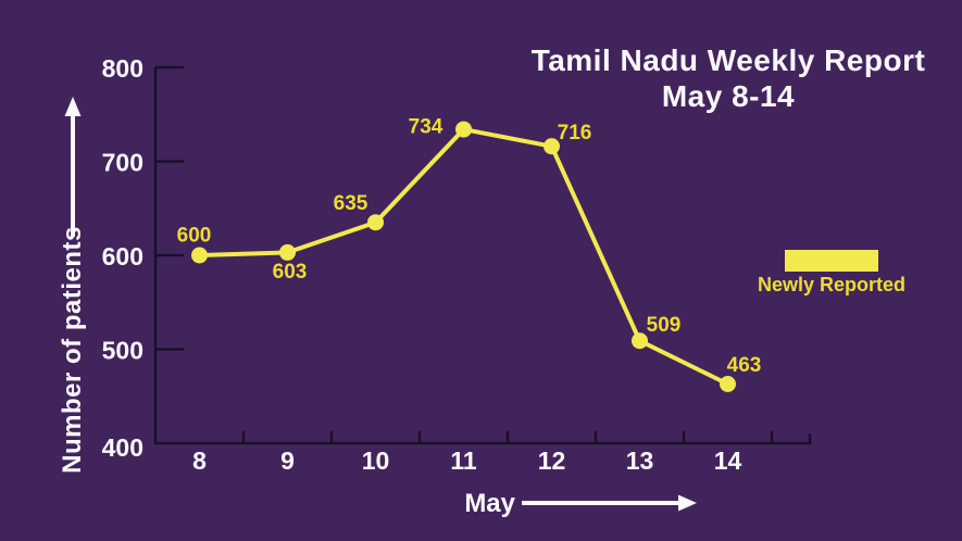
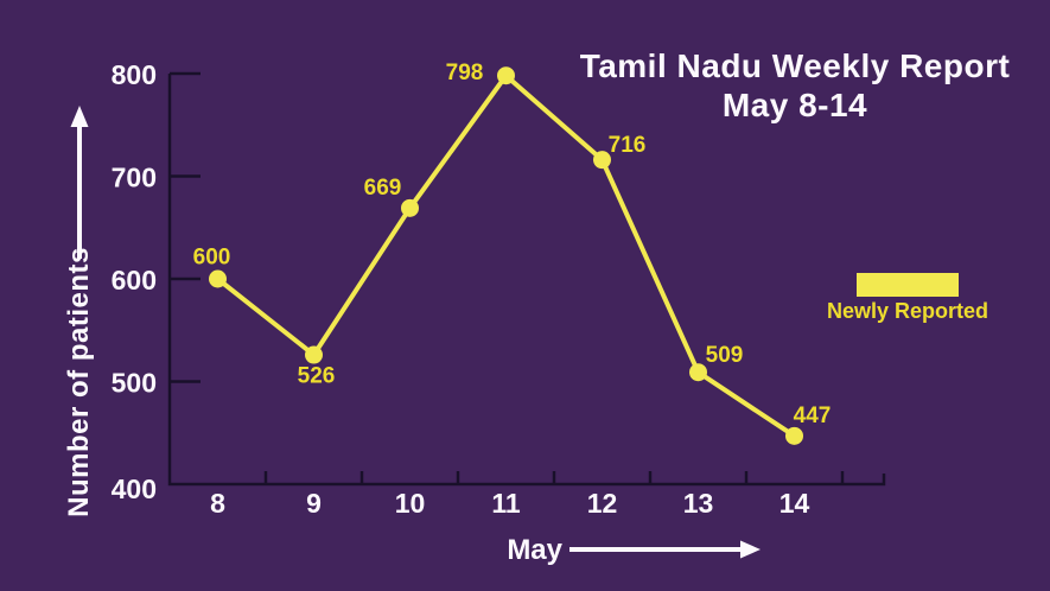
9: 603 -> 526
10: 635 -> 669
11: 734 -> 798
14: 463 -> 447
